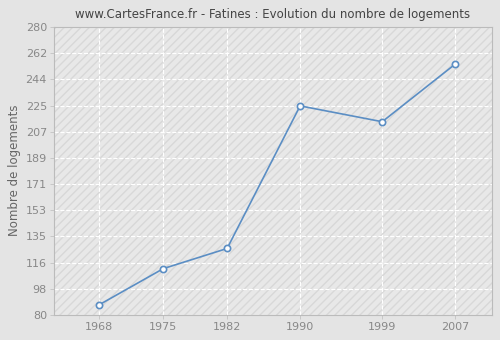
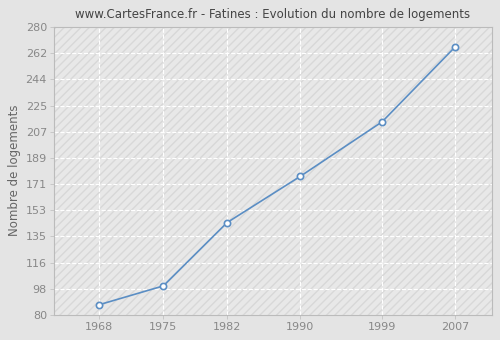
1975: 112 -> 100
1982: 126 -> 144
1990: 225 -> 176
2007: 254 -> 266
